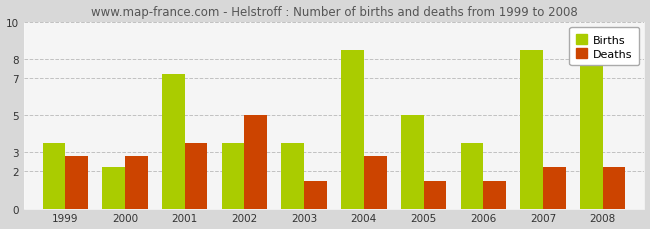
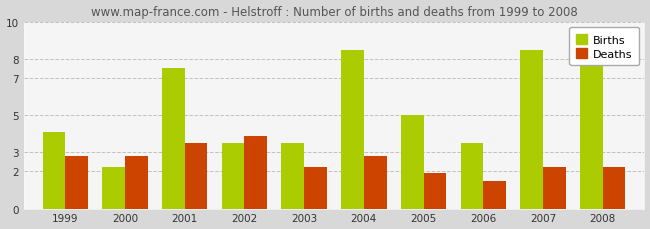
Births/1999: 3.5 -> 4.1
Births/2001: 7.2 -> 7.5
Deaths/2002: 5.0 -> 3.9
Deaths/2003: 1.5 -> 2.2
Deaths/2005: 1.5 -> 1.9
